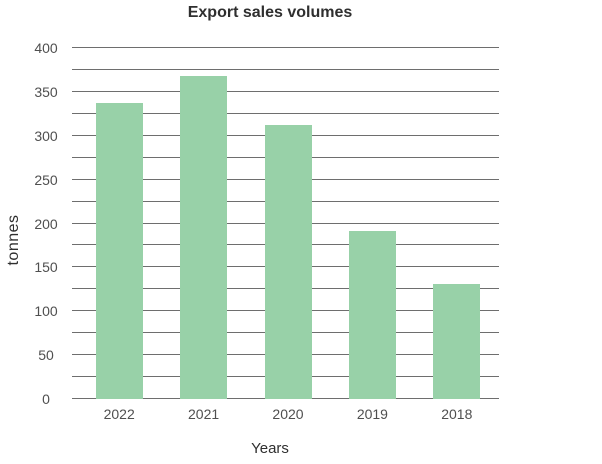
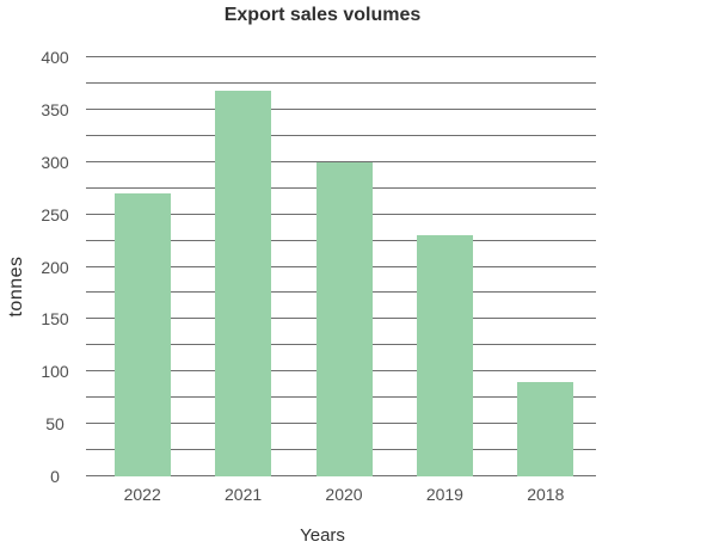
2022: 340 -> 270
2020: 310 -> 300
2019: 190 -> 230
2018: 130 -> 90
